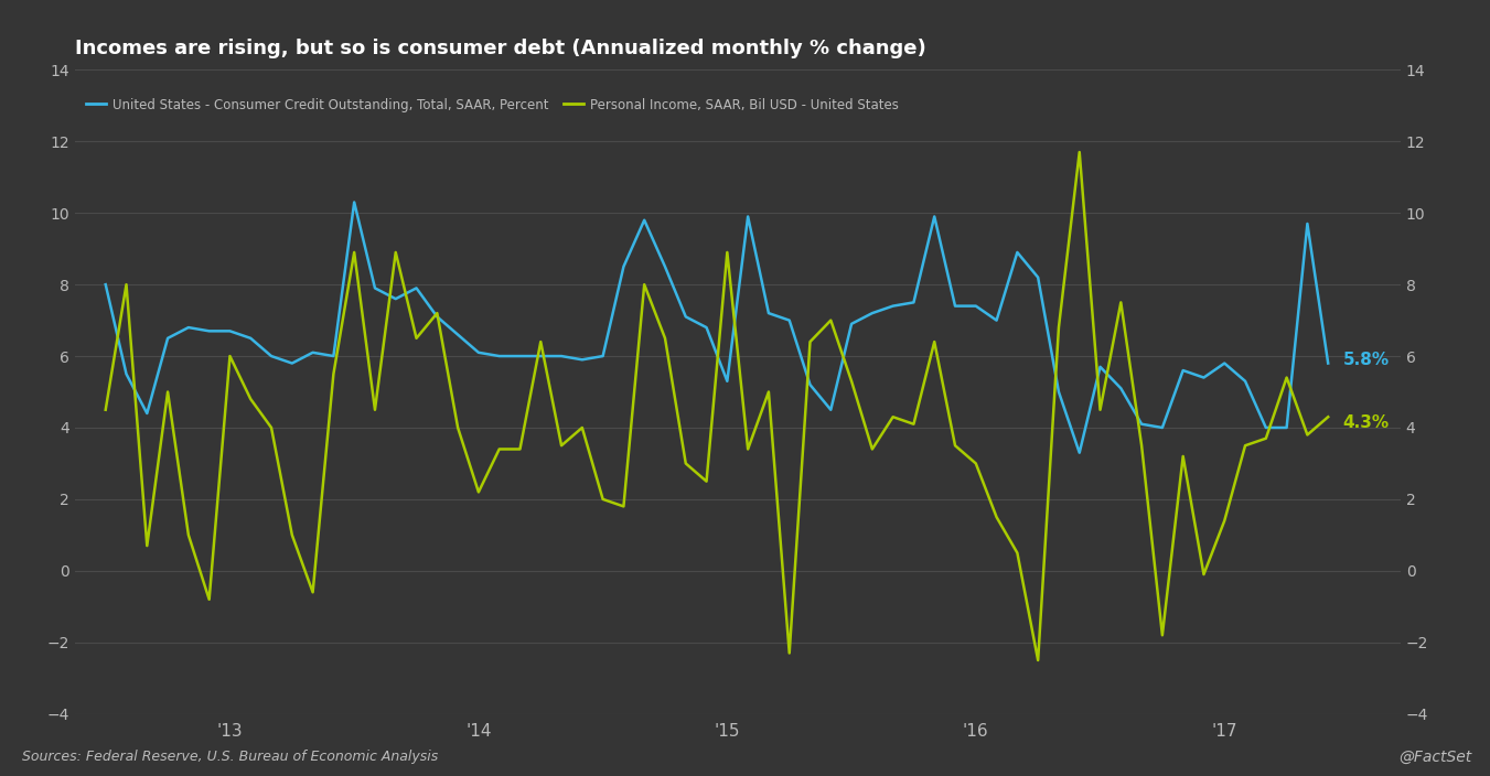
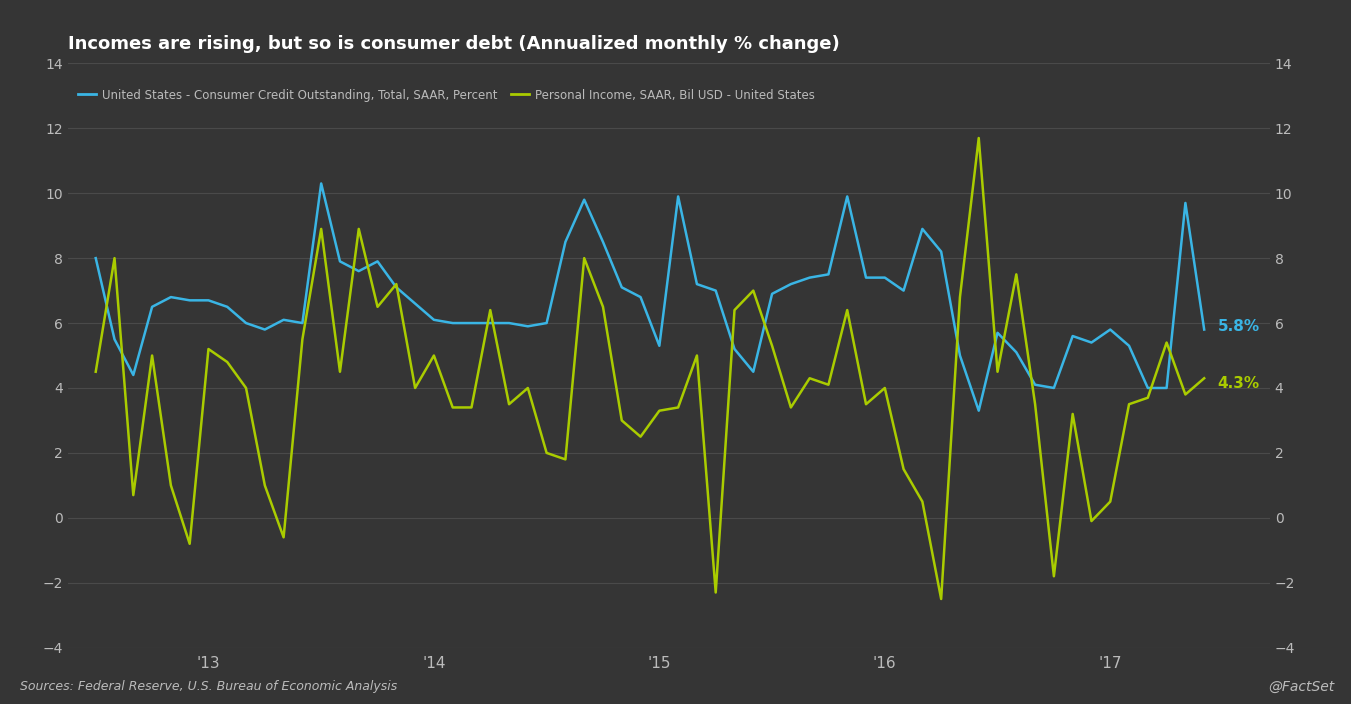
Personal Income, SAAR, Bil USD - United States/'13: 6.0 -> 5.2
Personal Income, SAAR, Bil USD - United States/'14: 2.2 -> 5.0
Personal Income, SAAR, Bil USD - United States/'15: 8.9 -> 3.3
Personal Income, SAAR, Bil USD - United States/'16: 3.0 -> 4.0
Personal Income, SAAR, Bil USD - United States/'17: 1.4 -> 0.5
